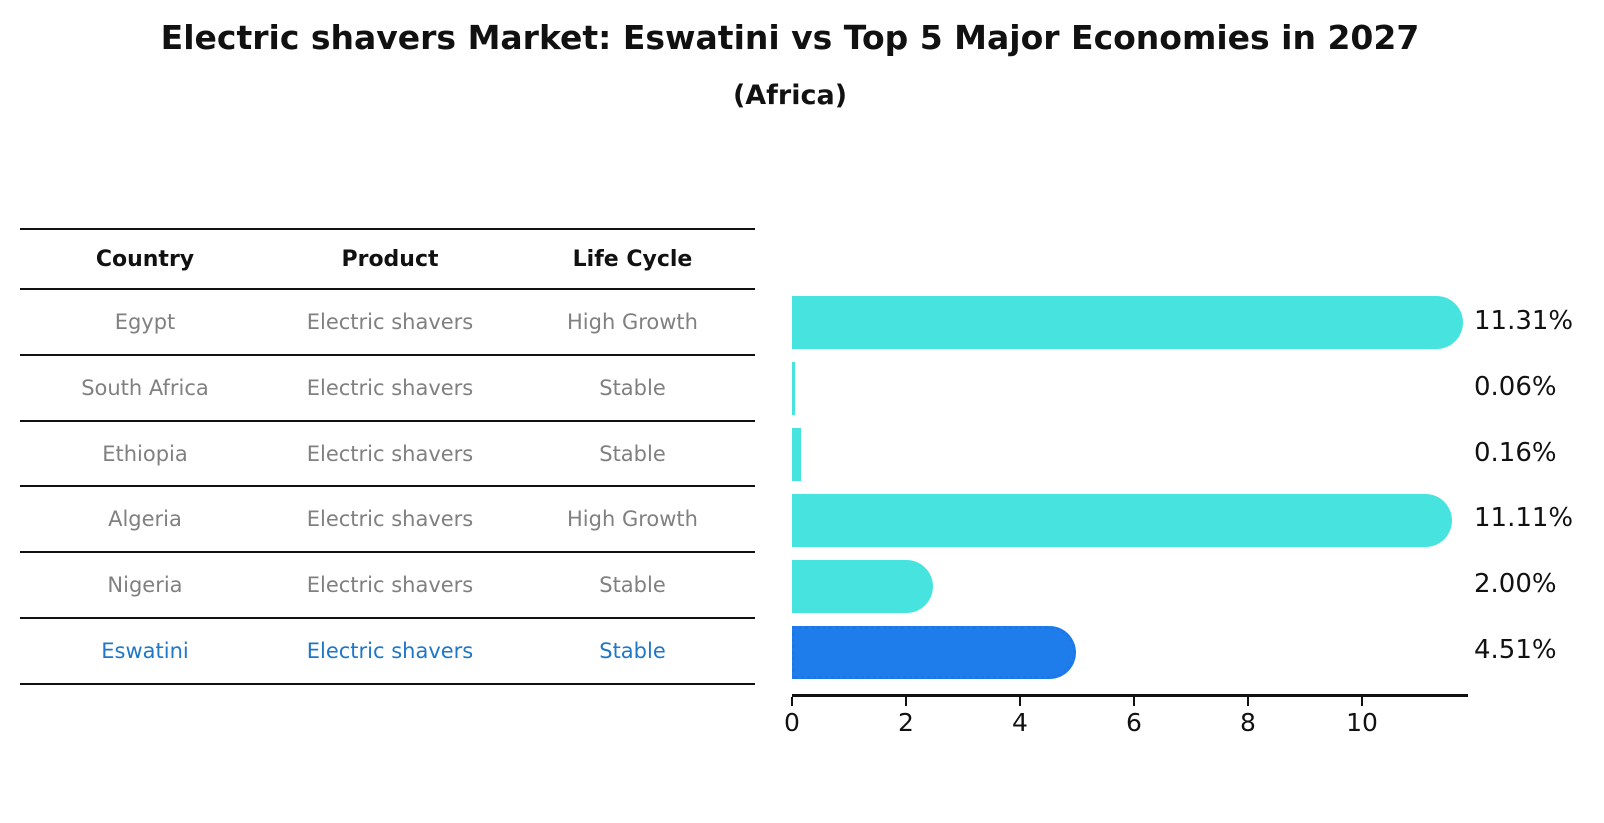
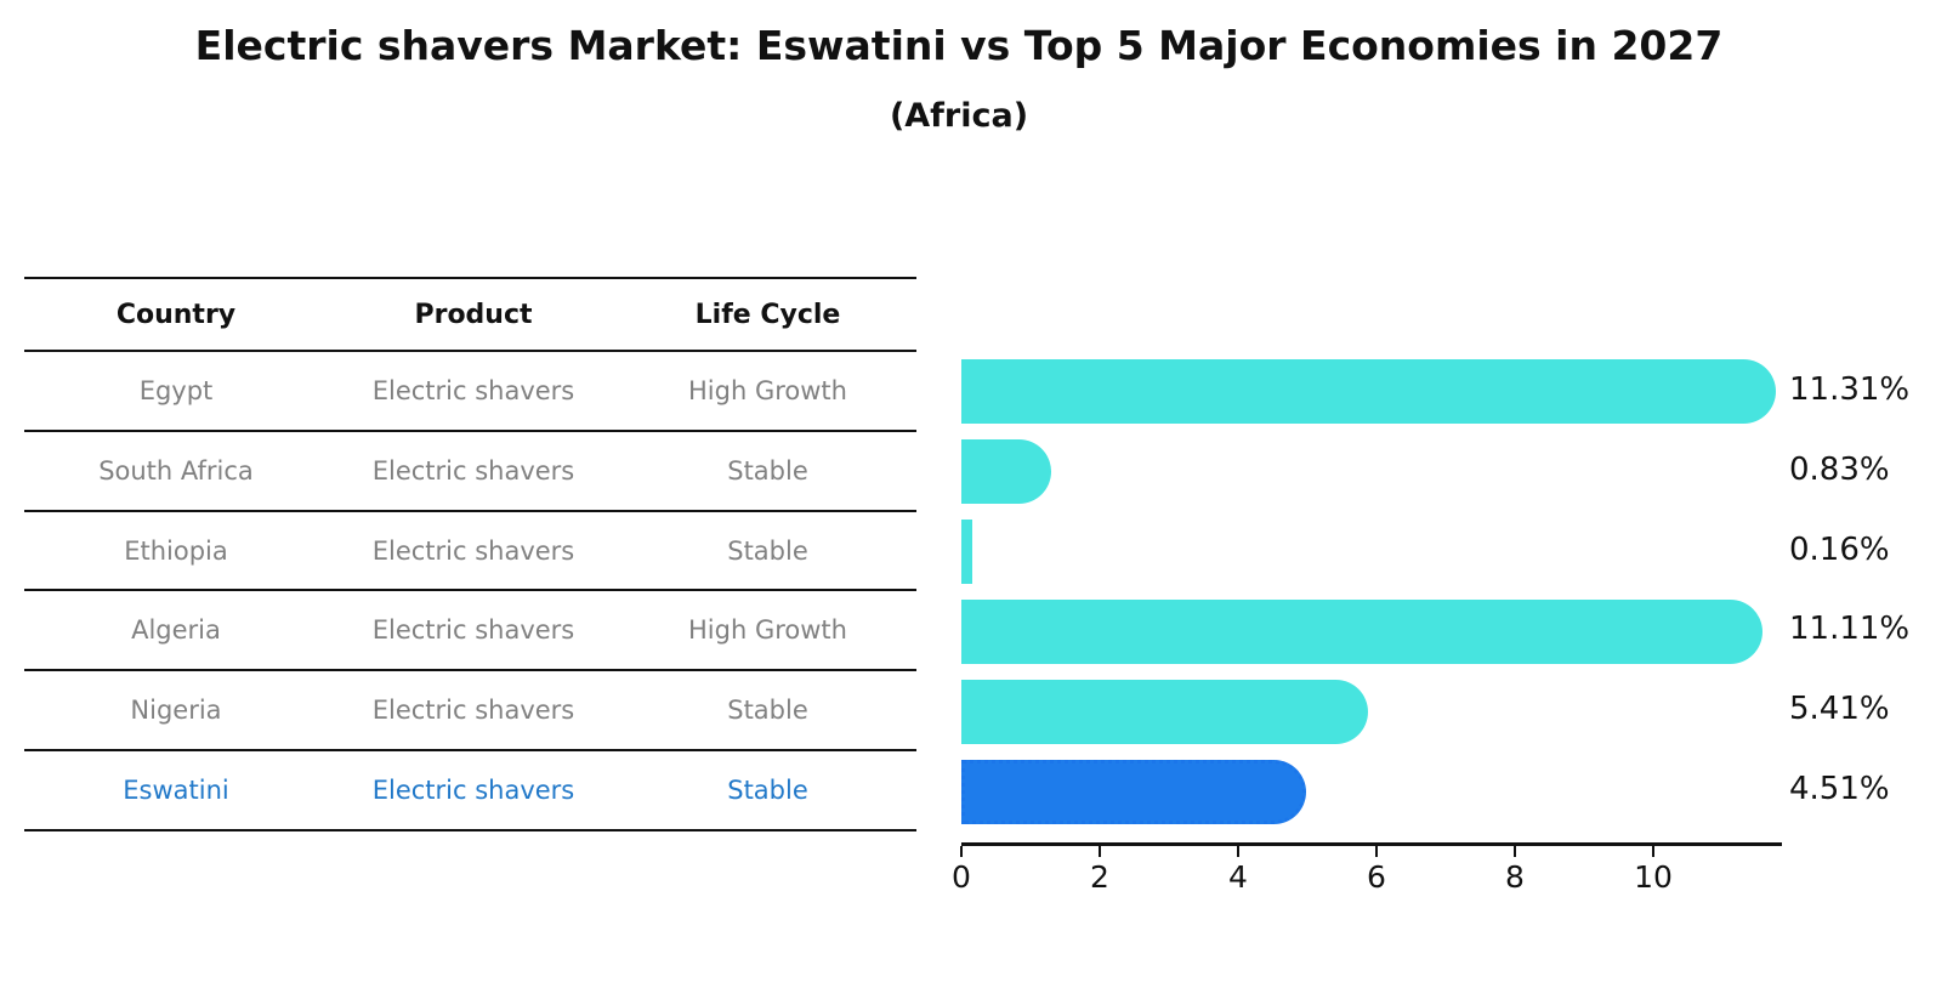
South Africa: 0.06% -> 0.83%
Nigeria: 2.00% -> 5.41%
